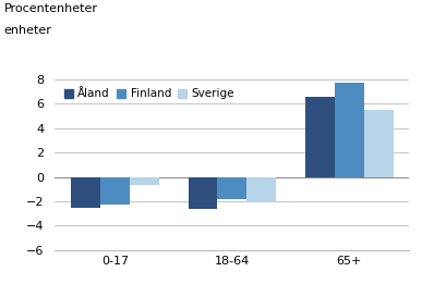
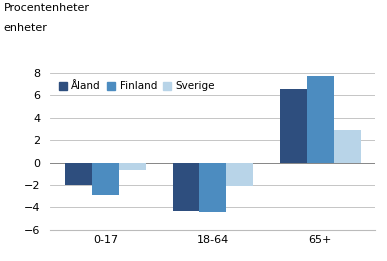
Åland/0-17: -2.5 -> -2.0
Finland/0-17: -2.3 -> -2.9
Åland/18-64: -2.6 -> -4.3
Finland/18-64: -1.8 -> -4.4
Sverige/65+: 5.5 -> 2.9
